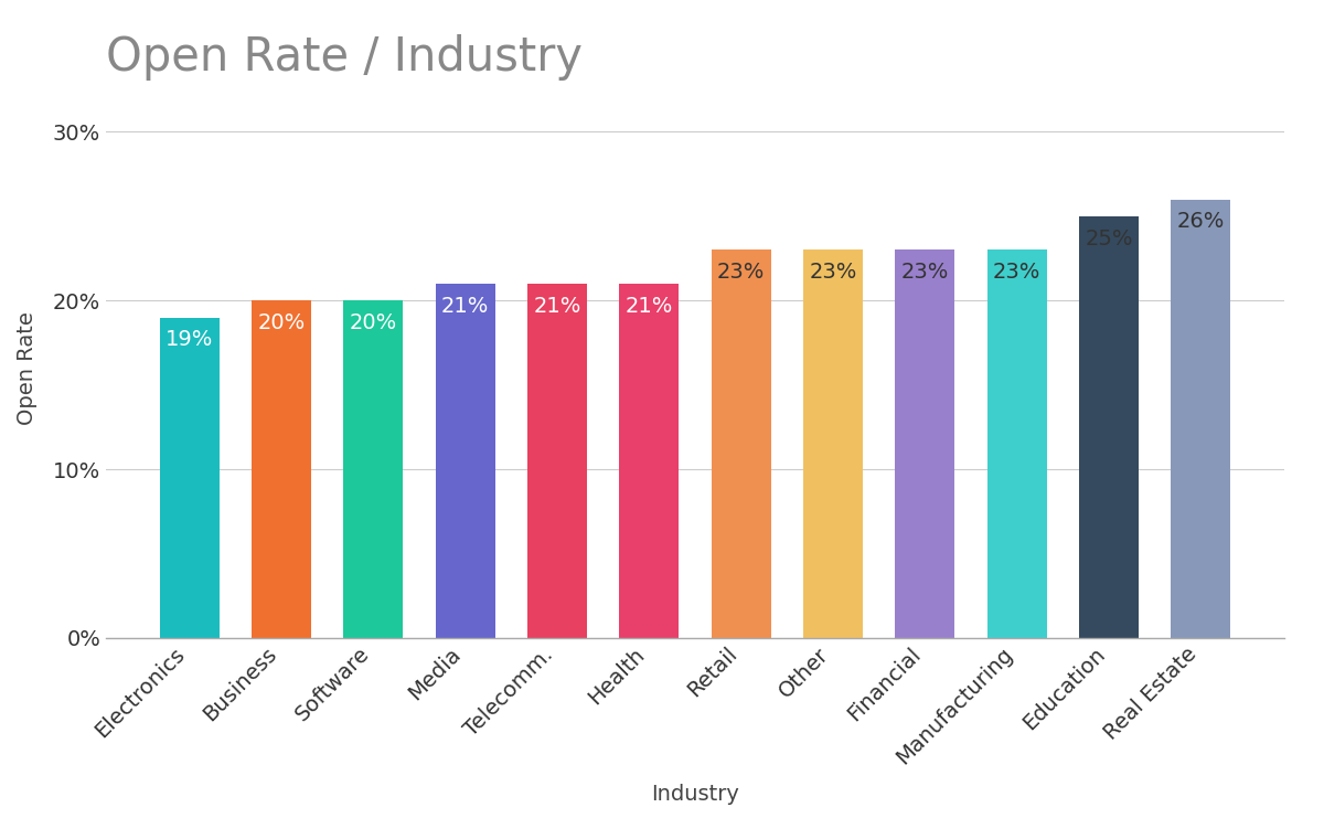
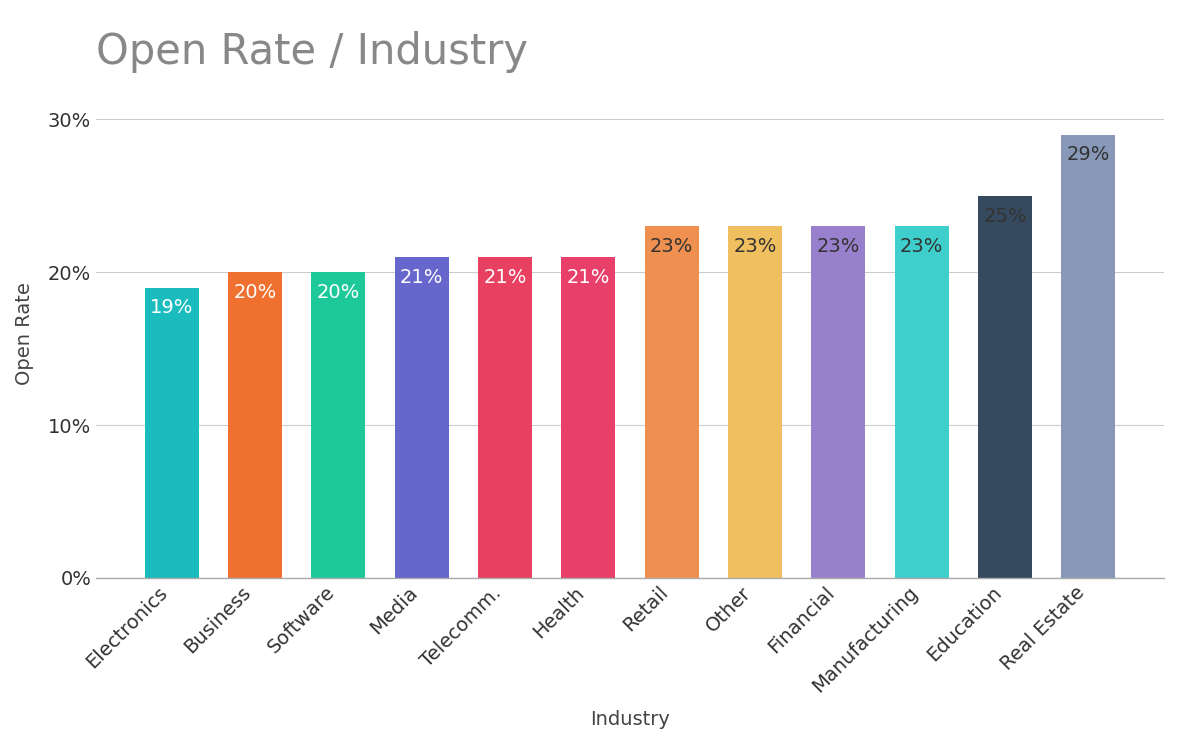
Real Estate: 26% -> 29%
